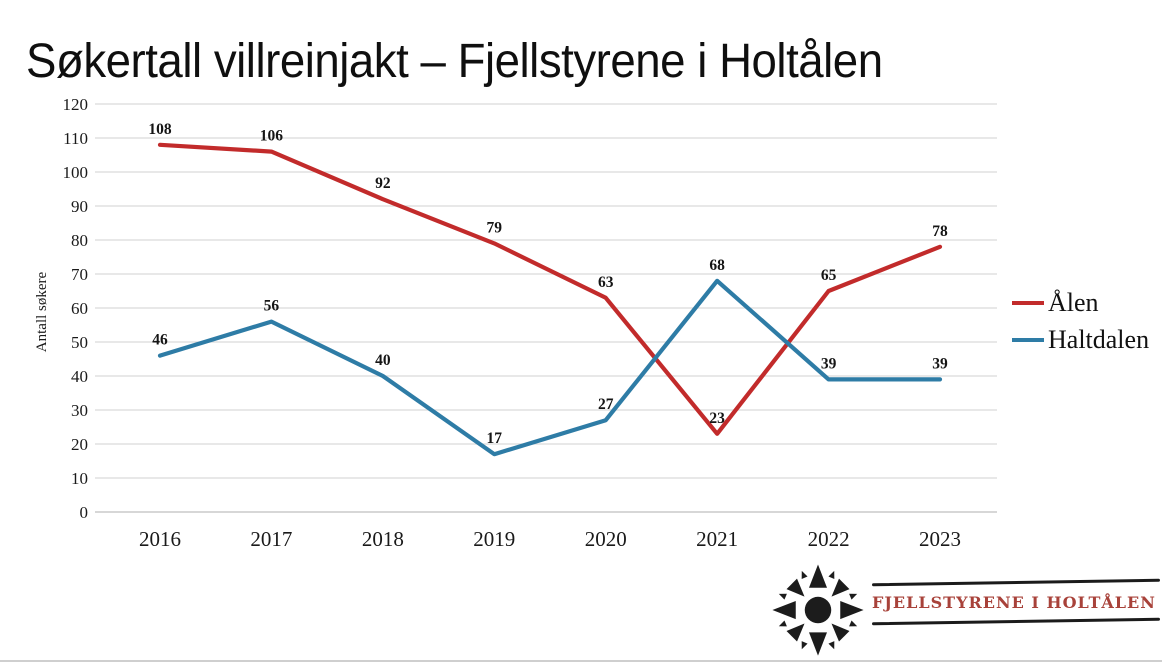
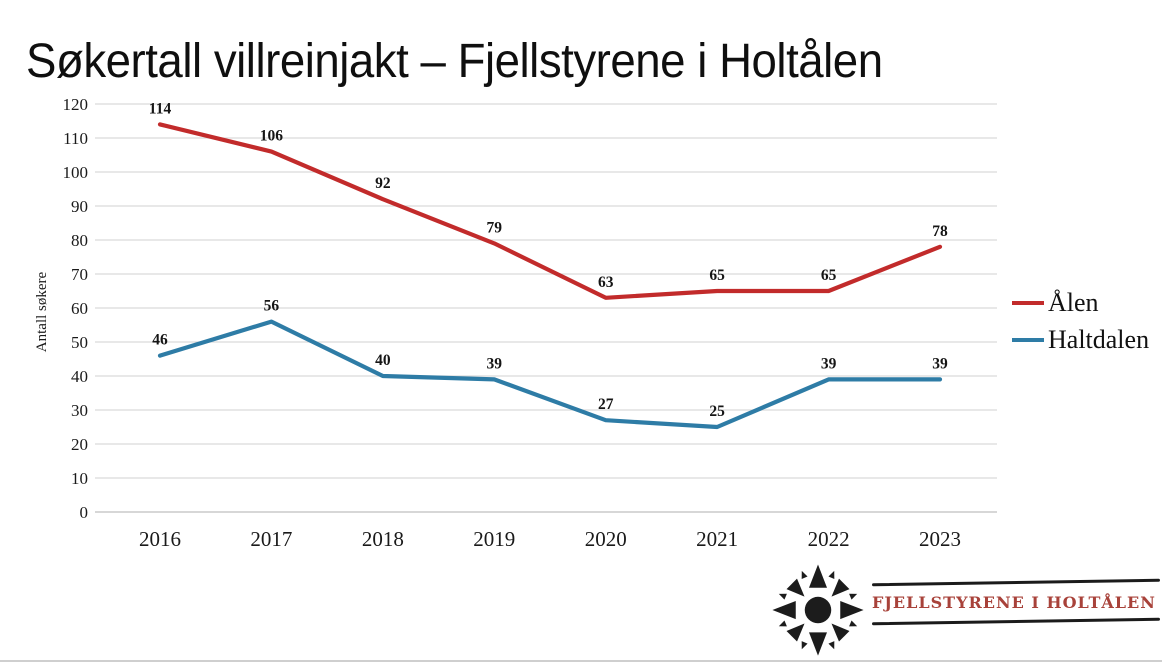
Ålen/2016: 108 -> 114
Haltdalen/2019: 17 -> 39
Ålen/2021: 23 -> 65
Haltdalen/2021: 68 -> 25
